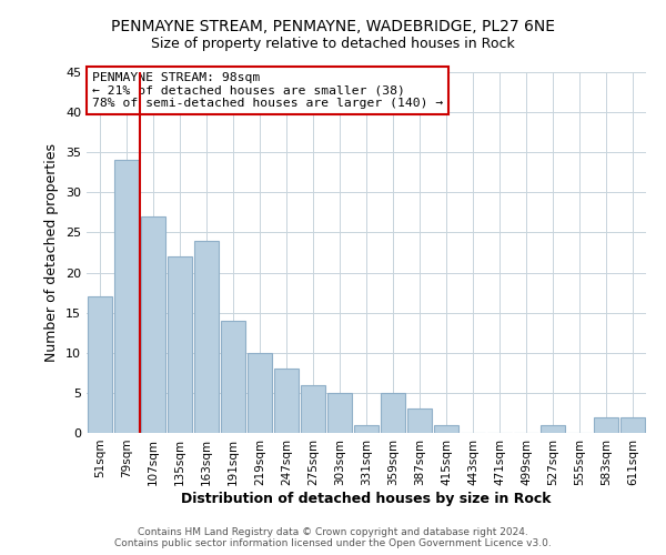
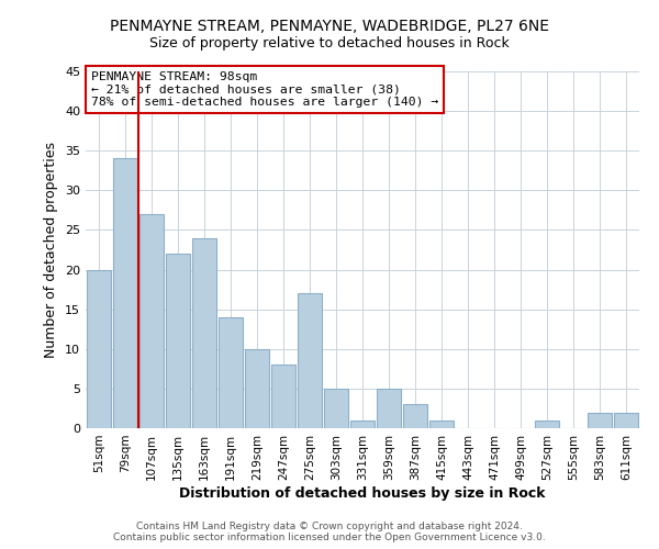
51sqm: 17 -> 20
275sqm: 6 -> 17
